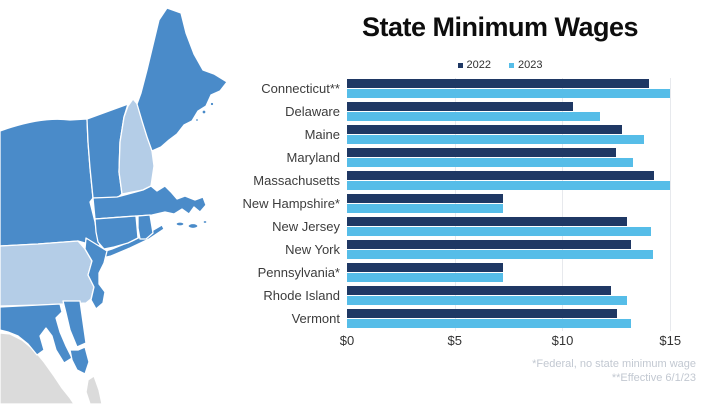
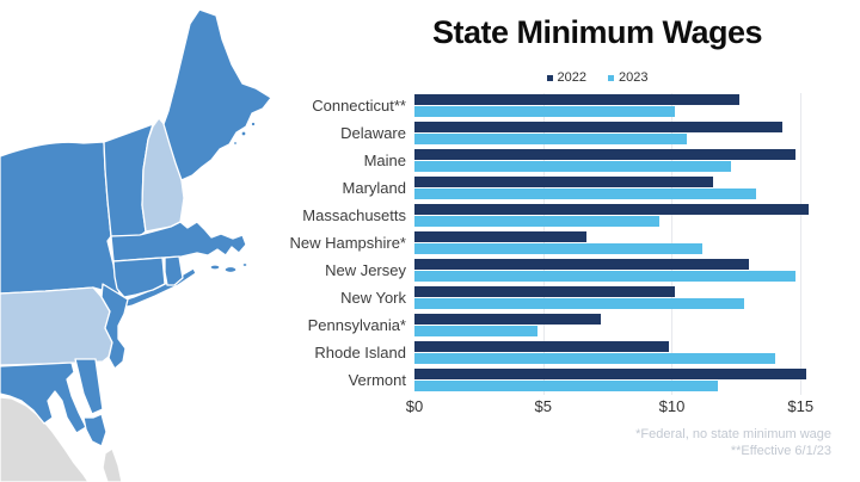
2022/Connecticut**: $14.0 -> $12.6
2023/Connecticut**: $15.0 -> $10.1
2022/Delaware: $10.5 -> $14.3
2023/Delaware: $11.8 -> $10.6
2022/Maine: $12.8 -> $14.8
2023/Maine: $13.8 -> $12.3
2022/Maryland: $12.5 -> $11.6
2022/Massachusetts: $14.2 -> $15.3
2023/Massachusetts: $15.0 -> $9.5
2022/New Hampshire*: $7.2 -> $6.7
2023/New Hampshire*: $7.2 -> $11.2
2023/New Jersey: $14.1 -> $14.8
2022/New York: $13.2 -> $10.1
2023/New York: $14.2 -> $12.8
2023/Pennsylvania*: $7.2 -> $4.8
2022/Rhode Island: $12.2 -> $9.9
2023/Rhode Island: $13.0 -> $14.0
2022/Vermont: $12.6 -> $15.2
2023/Vermont: $13.2 -> $11.8
